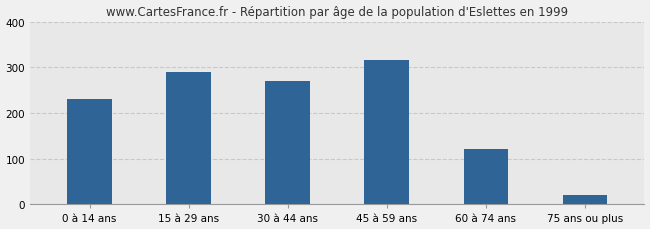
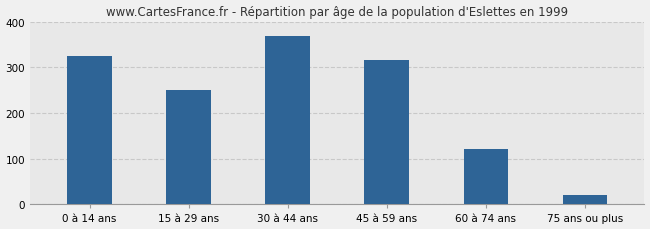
0 à 14 ans: 230 -> 325
15 à 29 ans: 290 -> 251
30 à 44 ans: 270 -> 368
